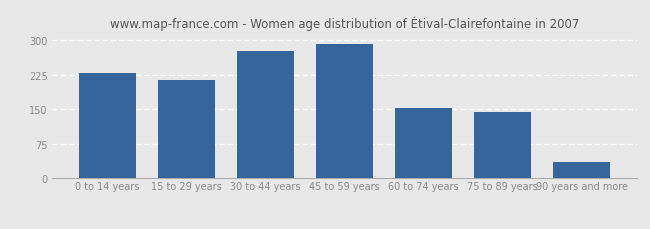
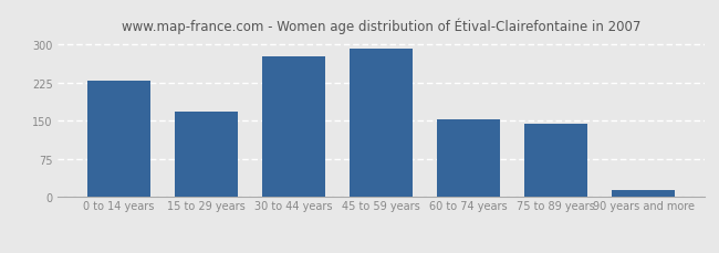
15 to 29 years: 215 -> 168
90 years and more: 35 -> 13
